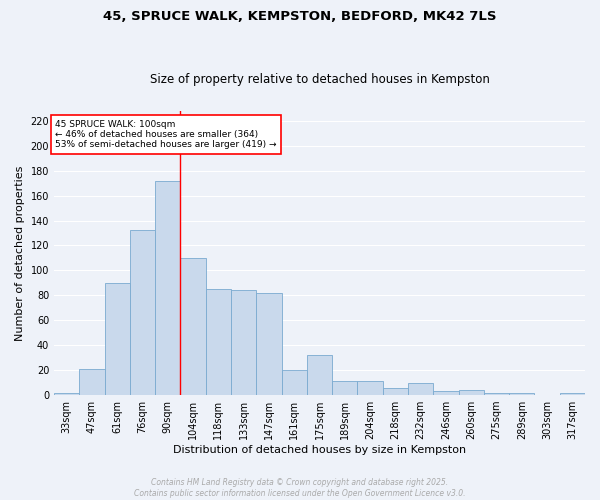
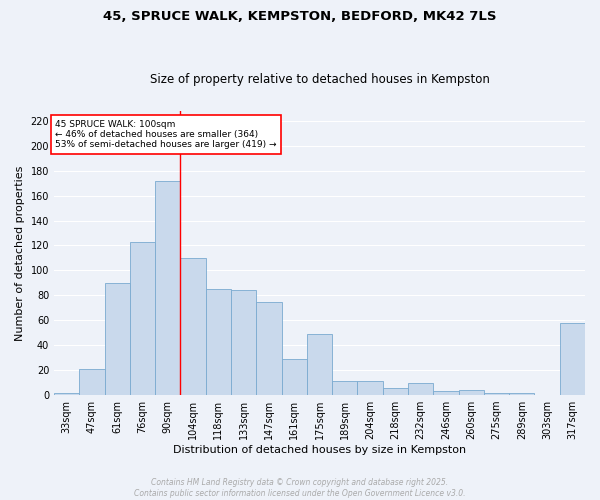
76sqm: 132 -> 123
147sqm: 82 -> 75
161sqm: 20 -> 29
175sqm: 32 -> 49
317sqm: 2 -> 58
